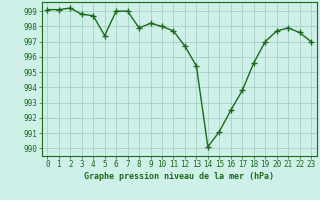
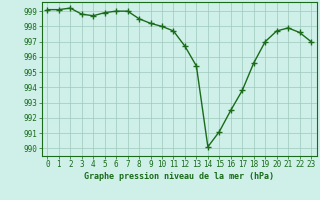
5: 997.4 -> 998.9
8: 997.9 -> 998.5
